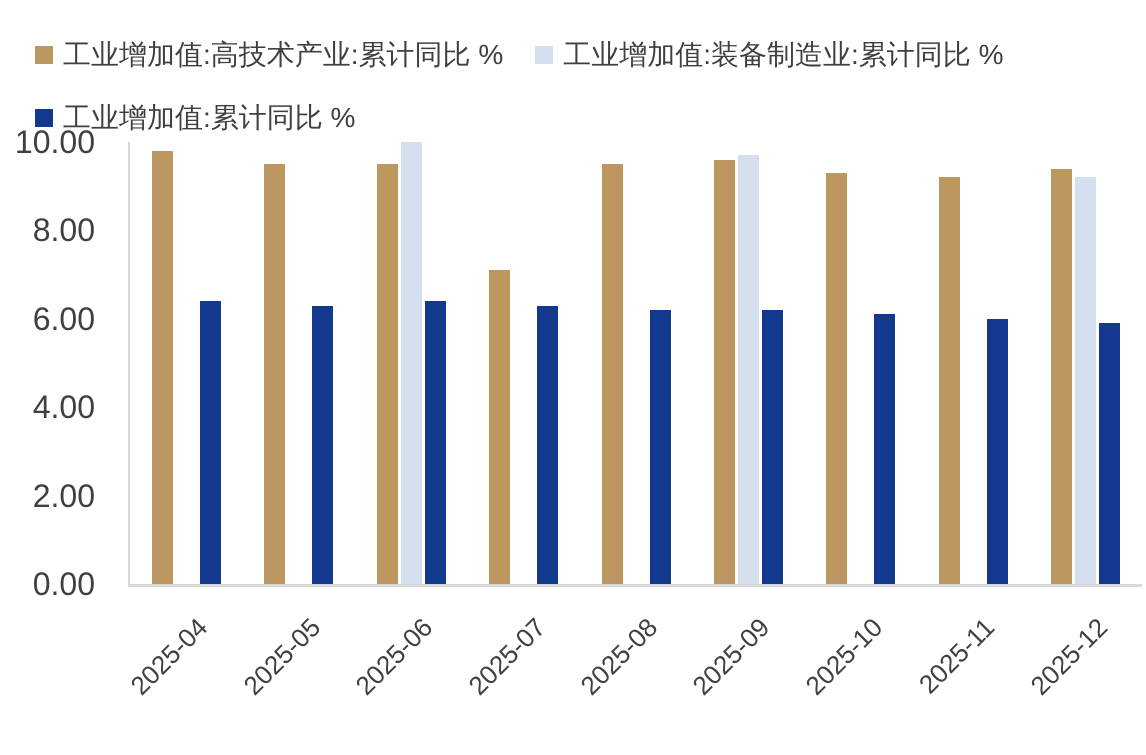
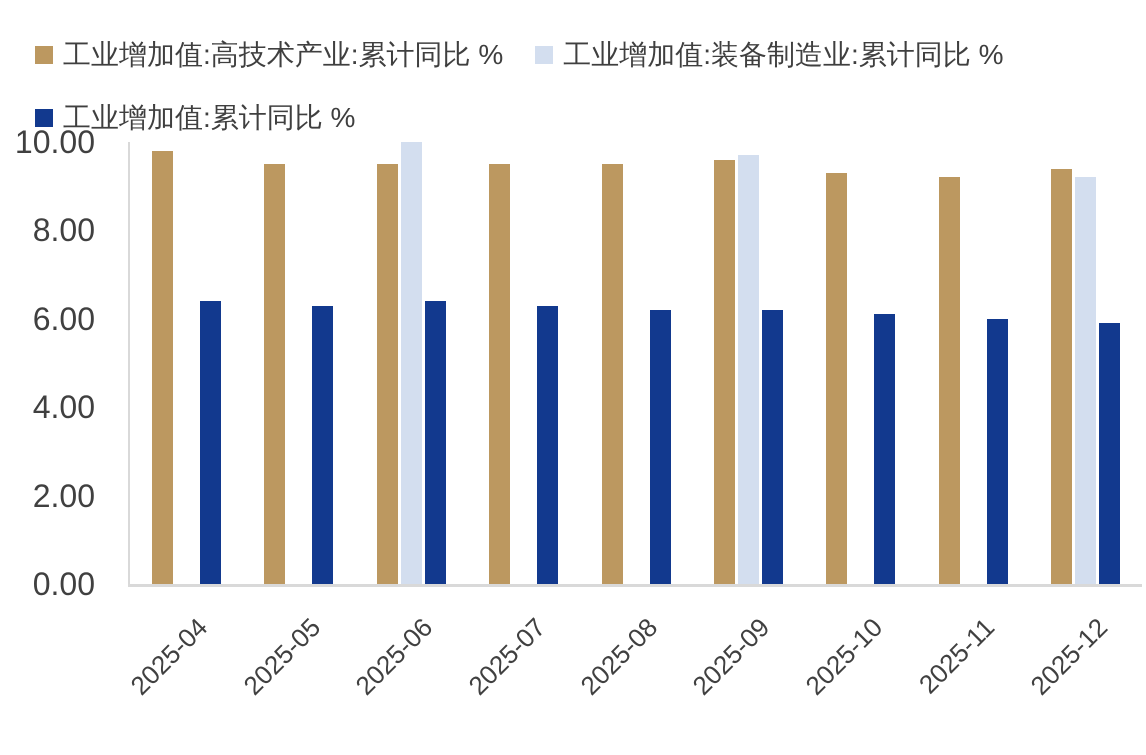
工业增加值:高技术产业:累计同比 %/2025-07: 7.1 -> 9.5
